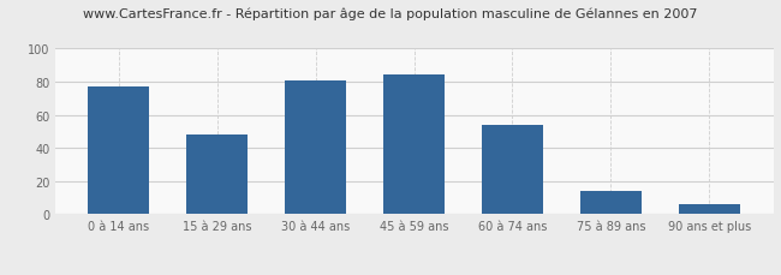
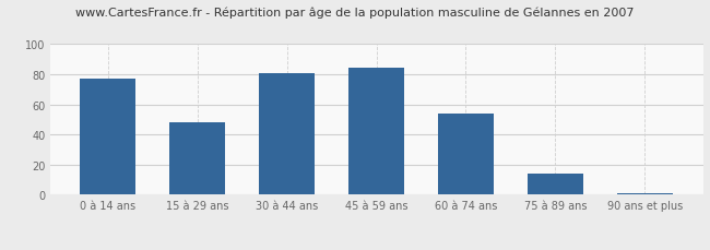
90 ans et plus: 6 -> 1
